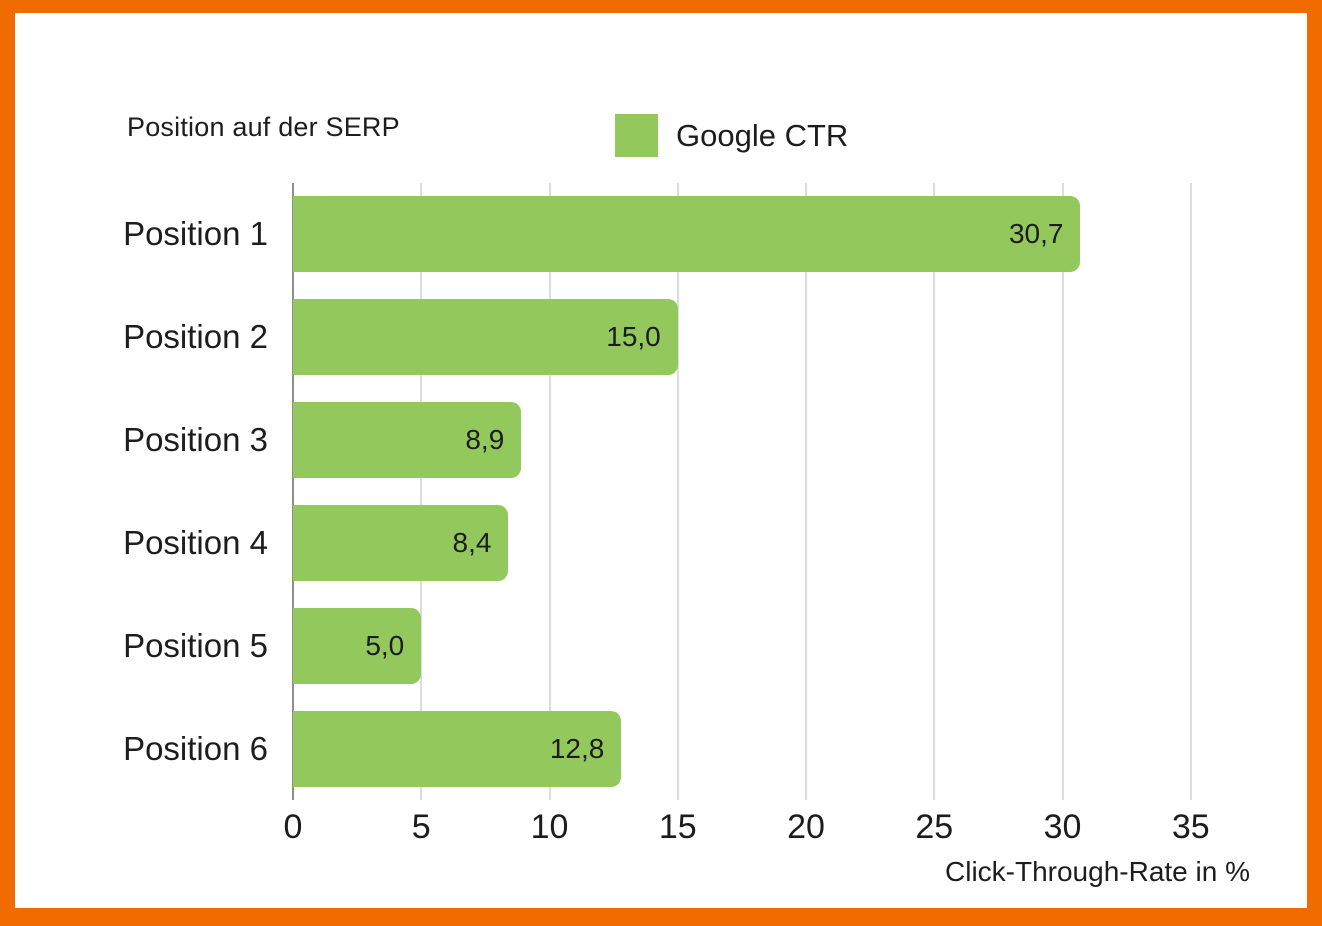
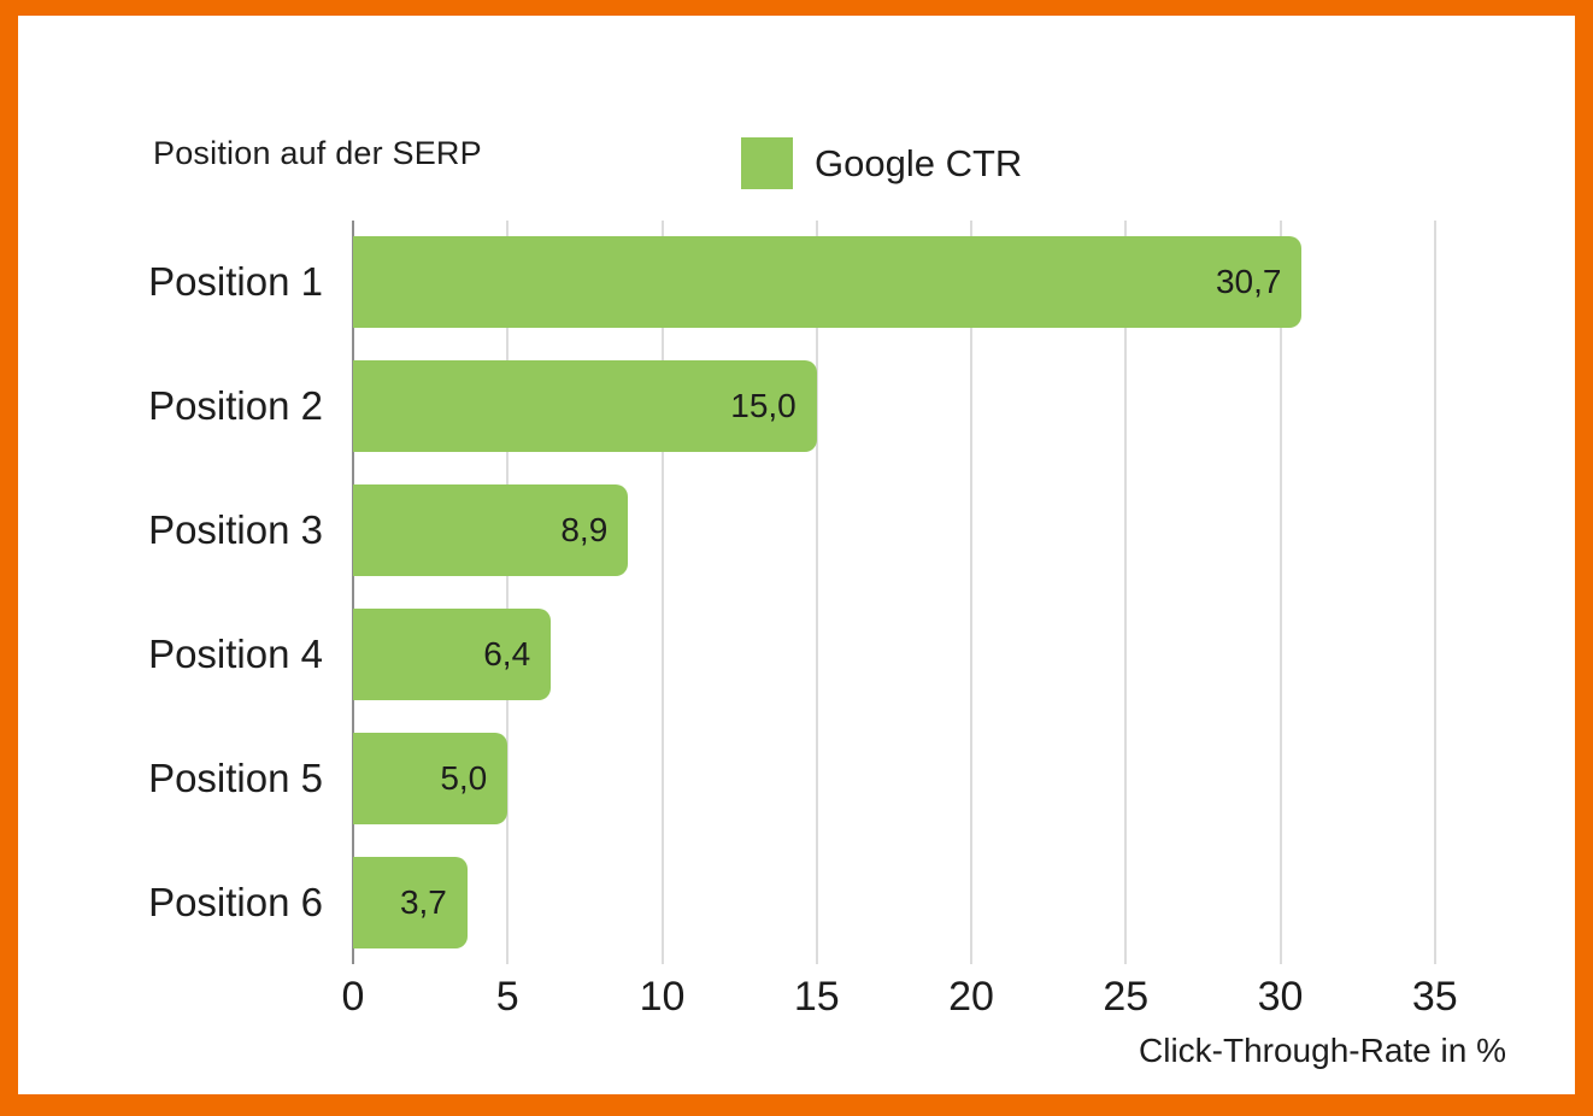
Position 4: 8,4 -> 6,4
Position 6: 12,8 -> 3,7
